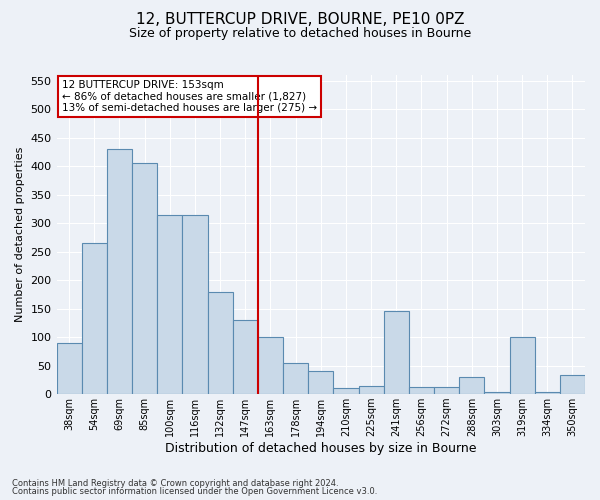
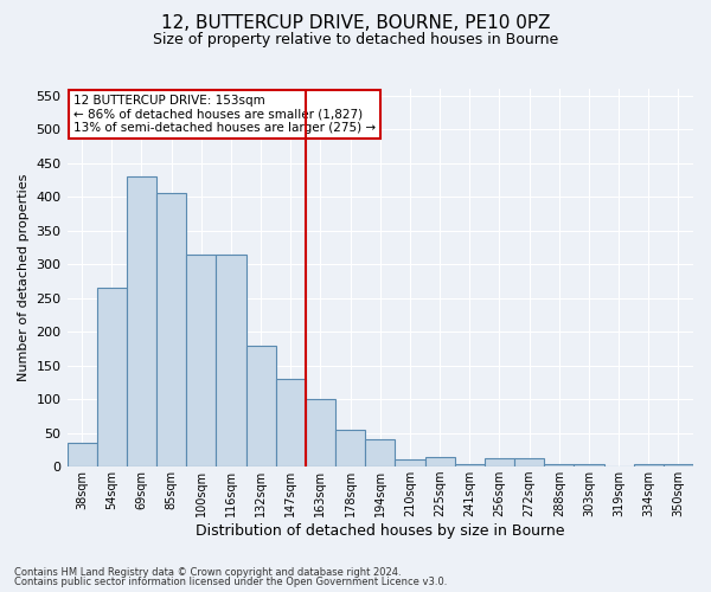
38sqm: 90 -> 35
241sqm: 146 -> 4
288sqm: 30 -> 4
319sqm: 100 -> 1
350sqm: 34 -> 4
